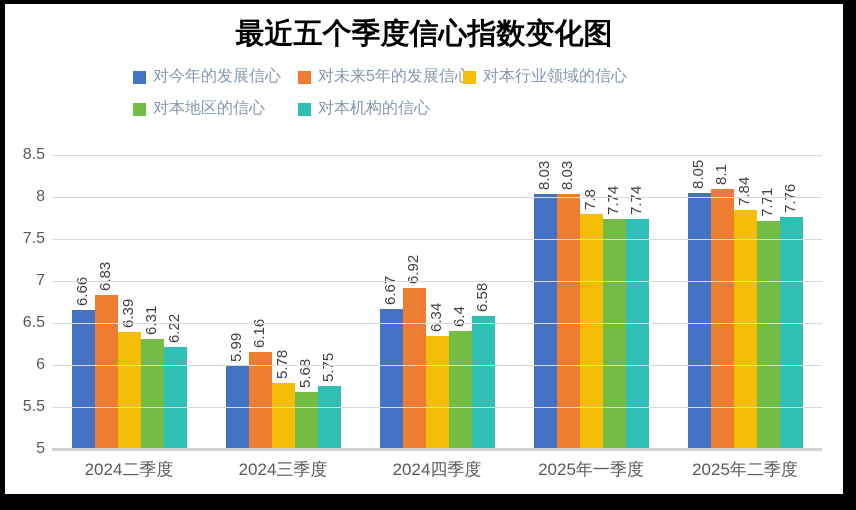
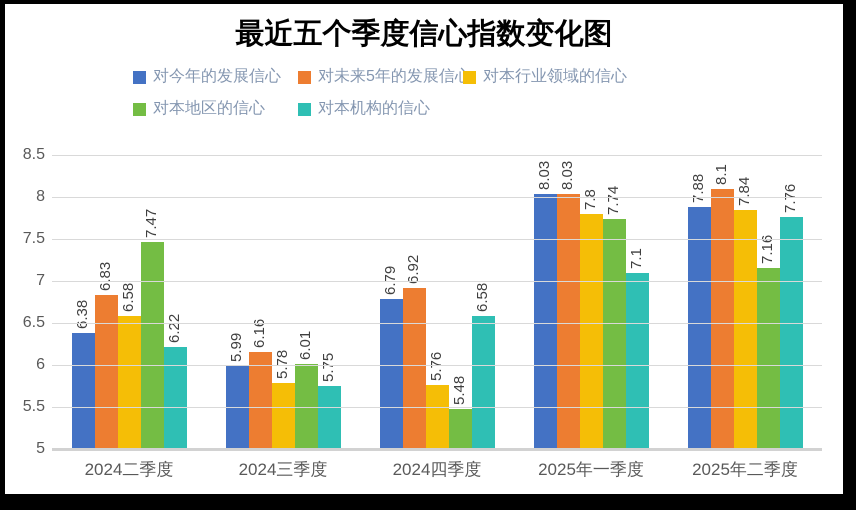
对今年的发展信心/2024二季度: 6.66 -> 6.38
对本行业领域的信心/2024二季度: 6.39 -> 6.58
对本地区的信心/2024二季度: 6.31 -> 7.47
对本地区的信心/2024三季度: 5.68 -> 6.01
对今年的发展信心/2024四季度: 6.67 -> 6.79
对本行业领域的信心/2024四季度: 6.34 -> 5.76
对本地区的信心/2024四季度: 6.4 -> 5.48
对本机构的信心/2025年一季度: 7.74 -> 7.1
对今年的发展信心/2025年二季度: 8.05 -> 7.88
对本地区的信心/2025年二季度: 7.71 -> 7.16
